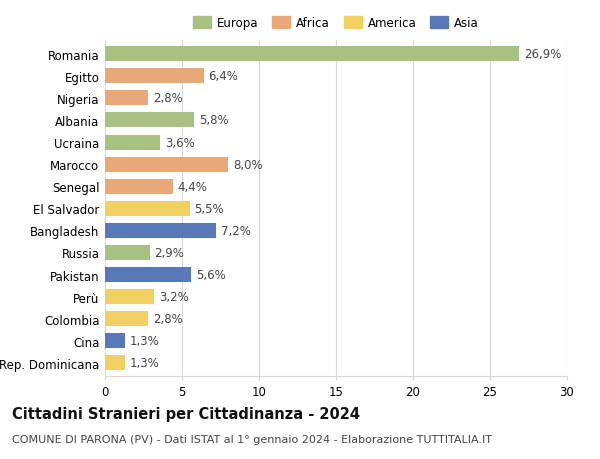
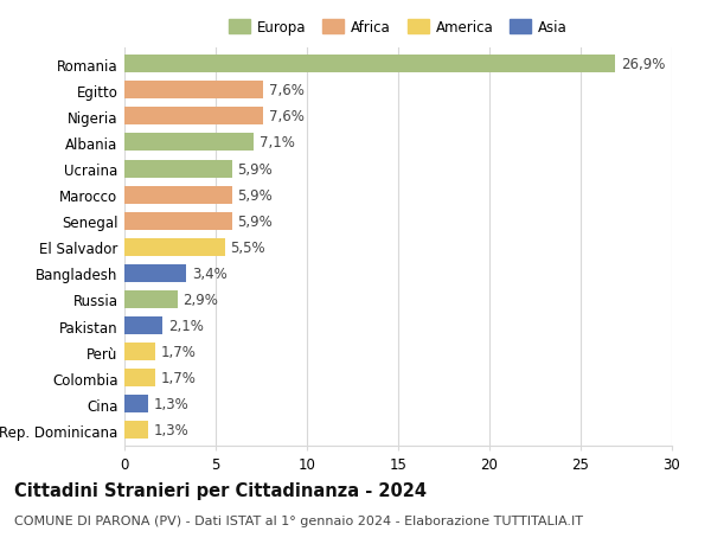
Egitto: 6,4% -> 7,6%
Nigeria: 2,8% -> 7,6%
Albania: 5,8% -> 7,1%
Ucraina: 3,6% -> 5,9%
Marocco: 8,0% -> 5,9%
Senegal: 4,4% -> 5,9%
Bangladesh: 7,2% -> 3,4%
Pakistan: 5,6% -> 2,1%
Perù: 3,2% -> 1,7%
Colombia: 2,8% -> 1,7%
